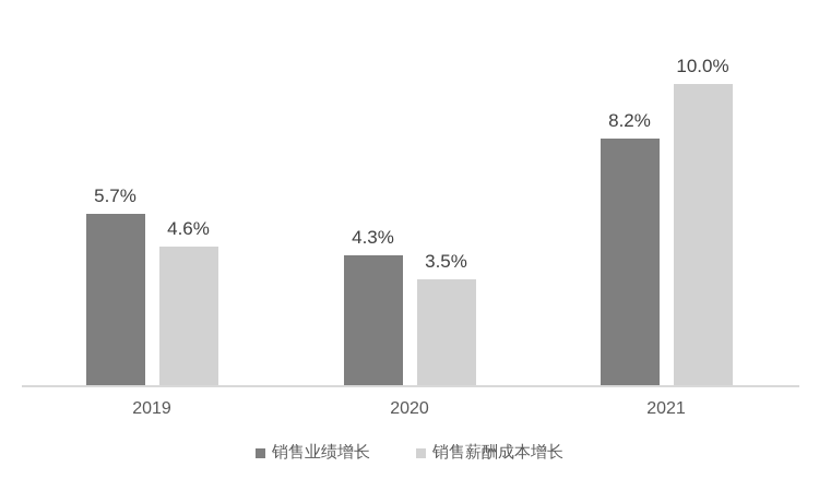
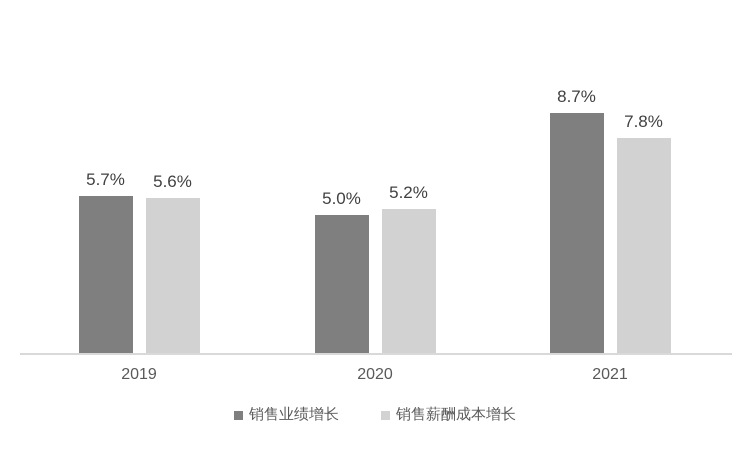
销售薪酬成本增长/2019: 4.6% -> 5.6%
销售业绩增长/2020: 4.3% -> 5.0%
销售薪酬成本增长/2020: 3.5% -> 5.2%
销售业绩增长/2021: 8.2% -> 8.7%
销售薪酬成本增长/2021: 10.0% -> 7.8%
